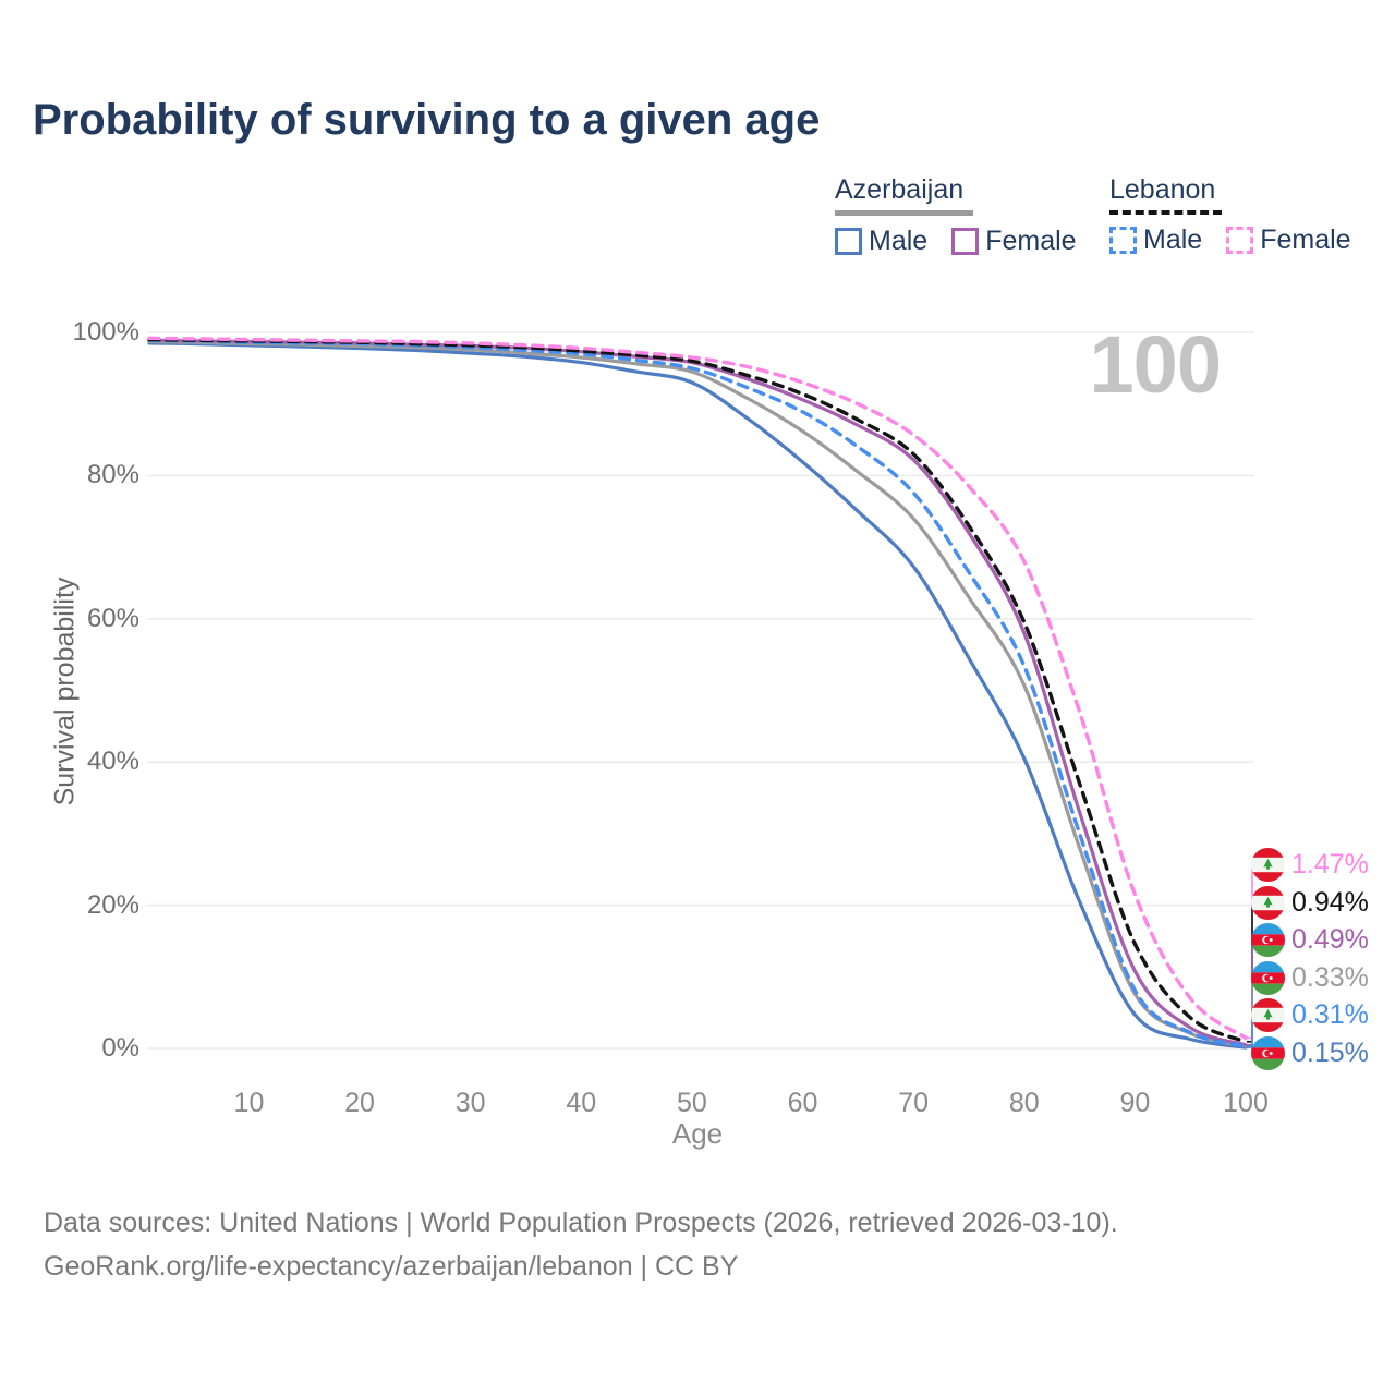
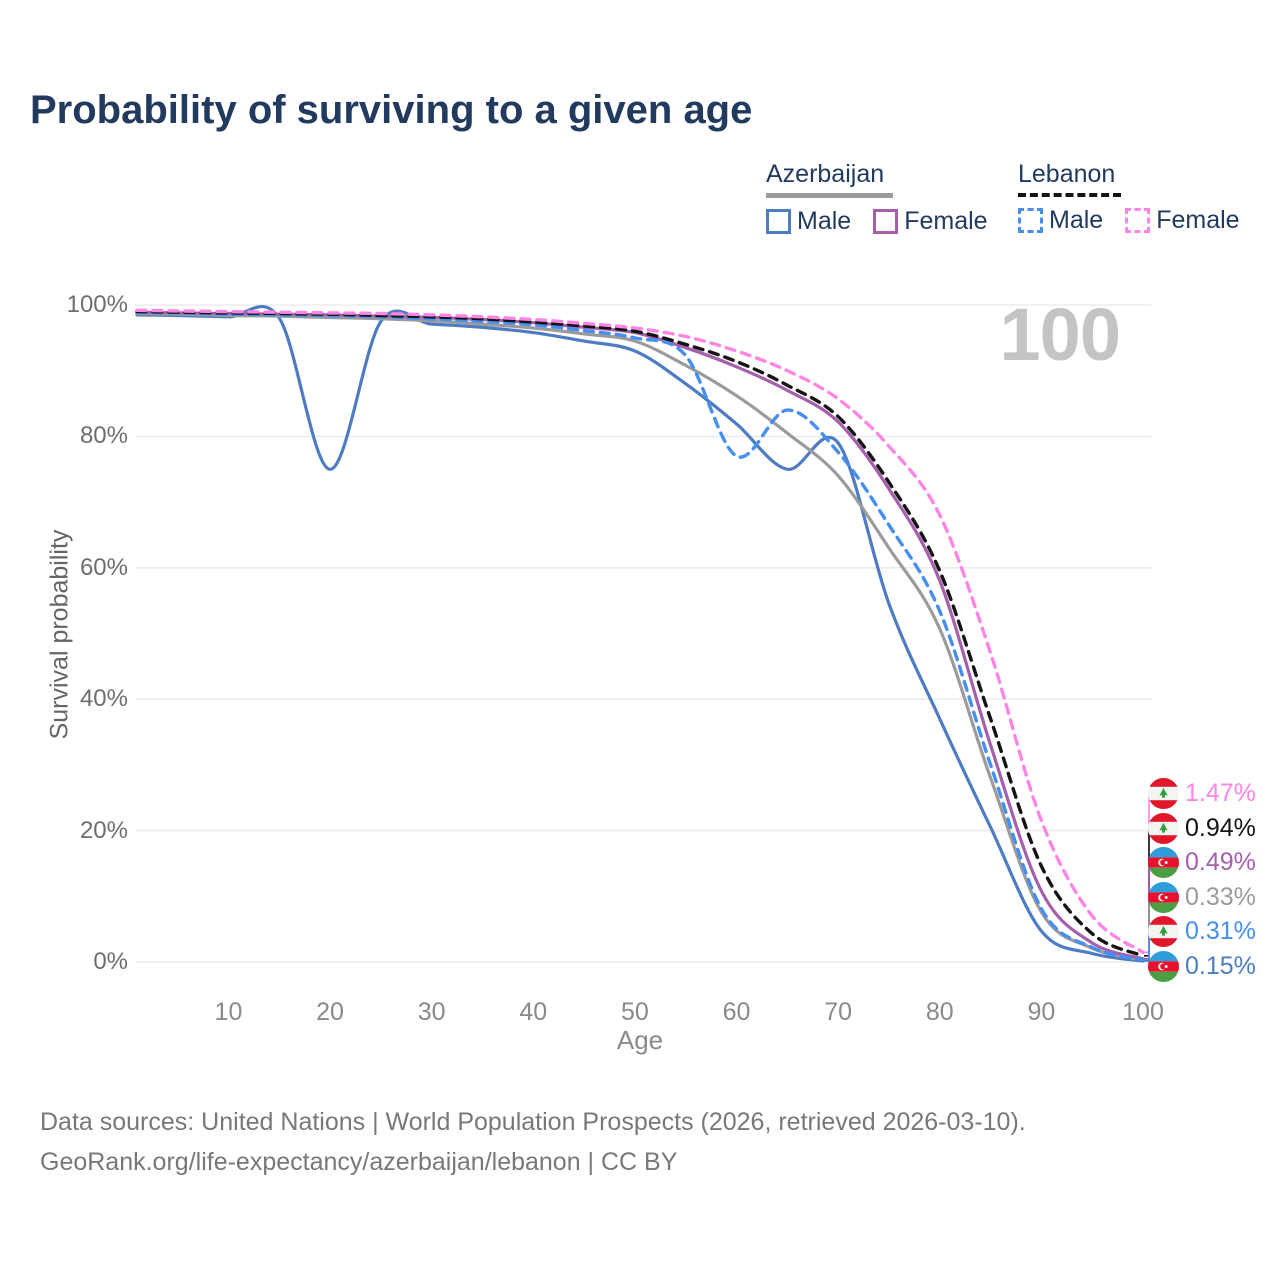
Azerbaijan Male/20: 98% -> 75%
Lebanon Male/60: 89% -> 77%
Azerbaijan Male/70: 67% -> 79%
Azerbaijan Male/80: 40% -> 37%
